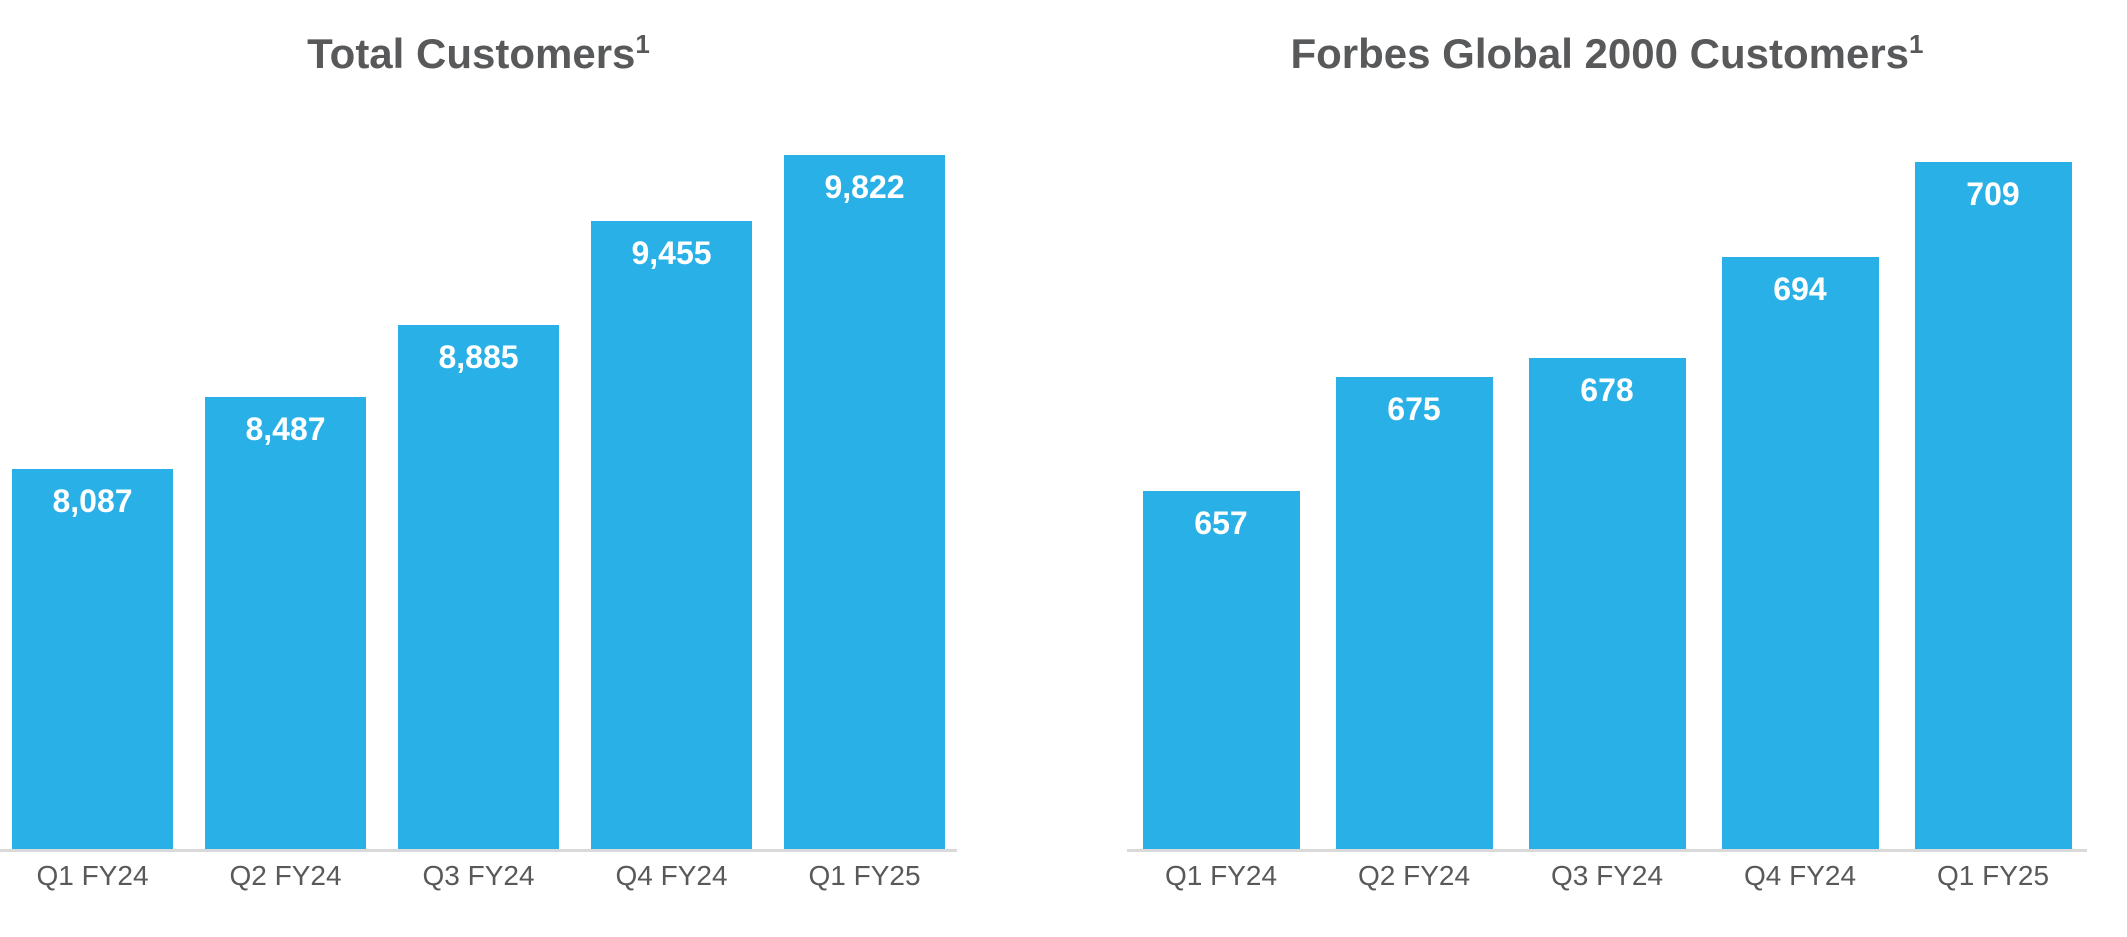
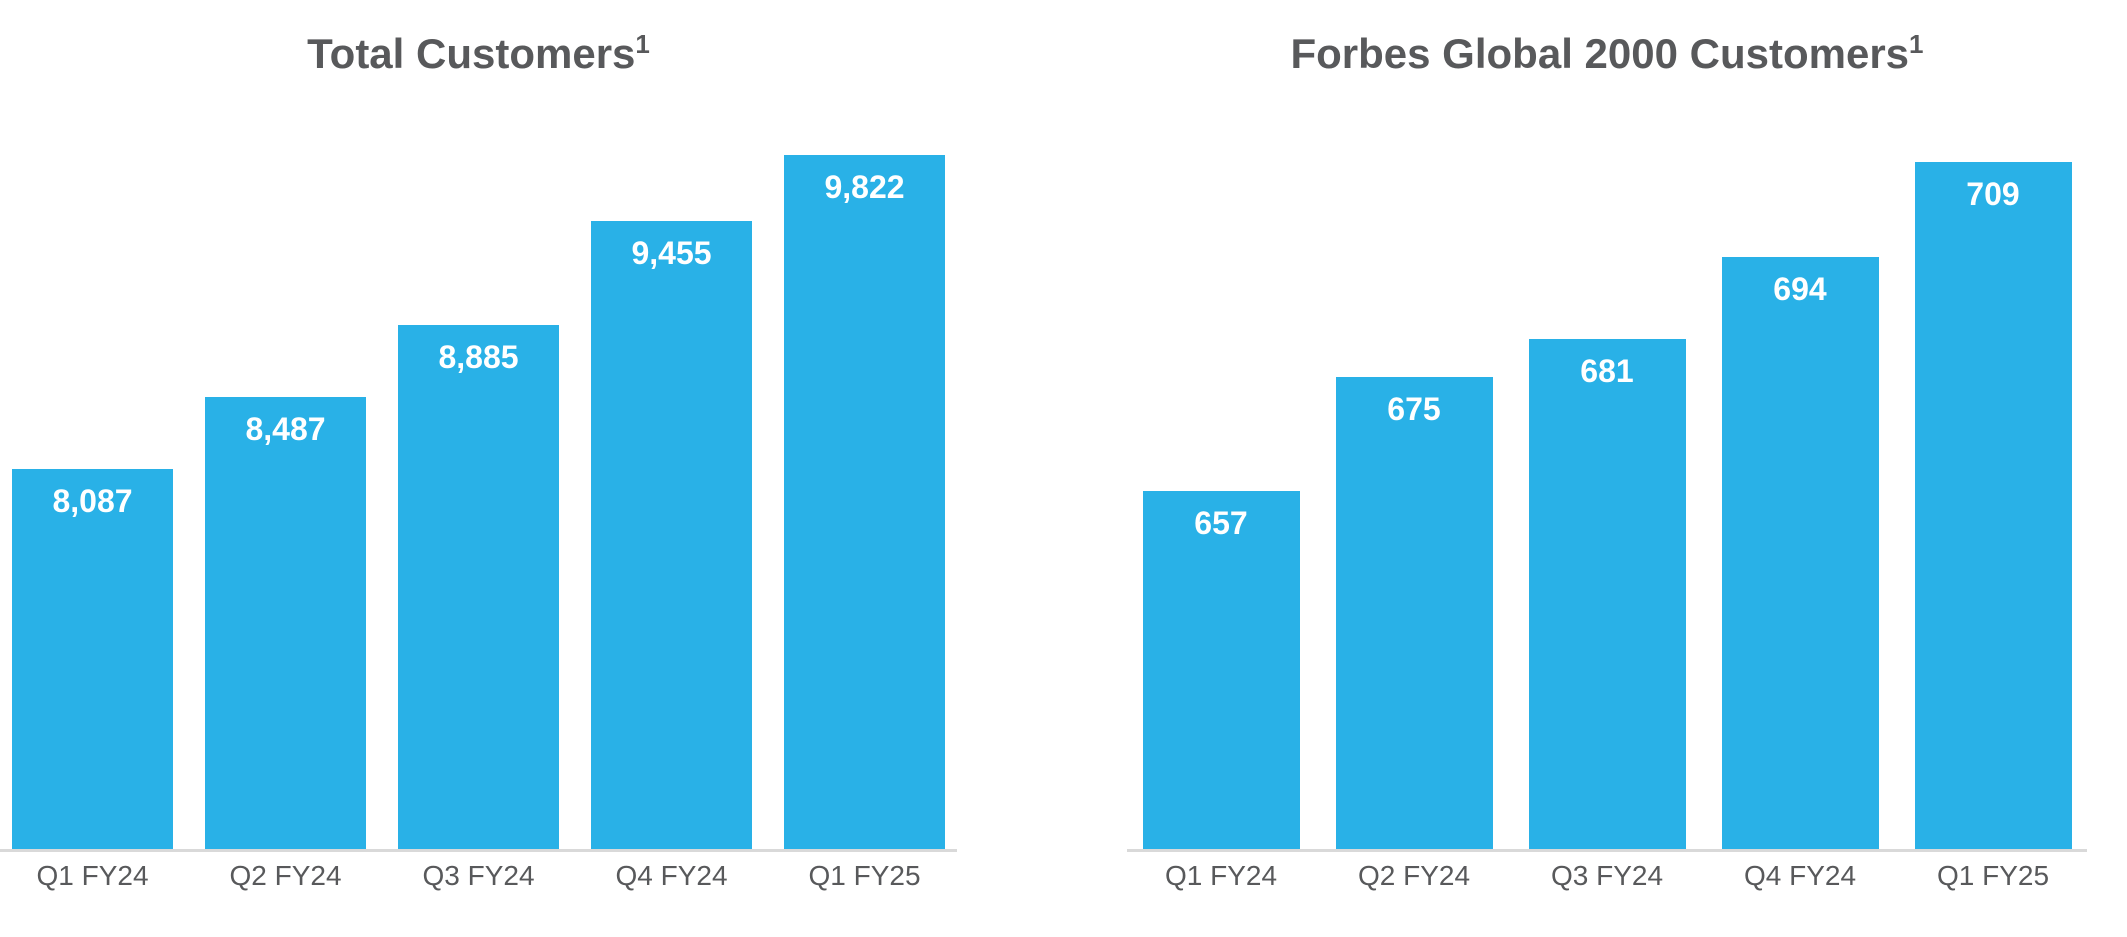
Forbes Global 2000 Customers/Q3 FY24: 678 -> 681
